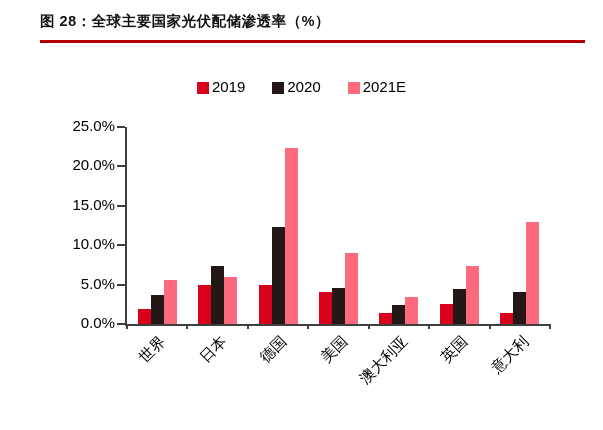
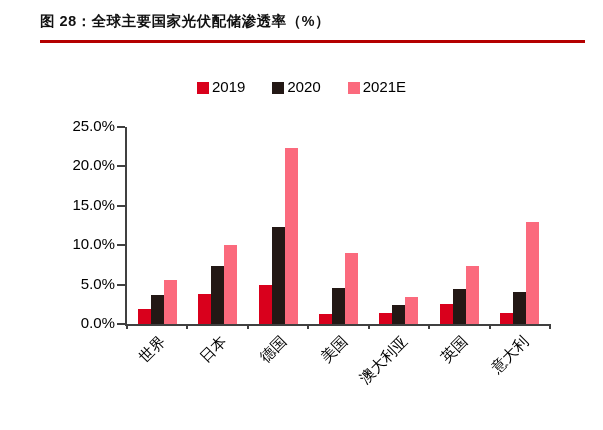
2019/日本: 5% -> 4%
2021E/日本: 6% -> 10%
2019/美国: 4% -> 1%
